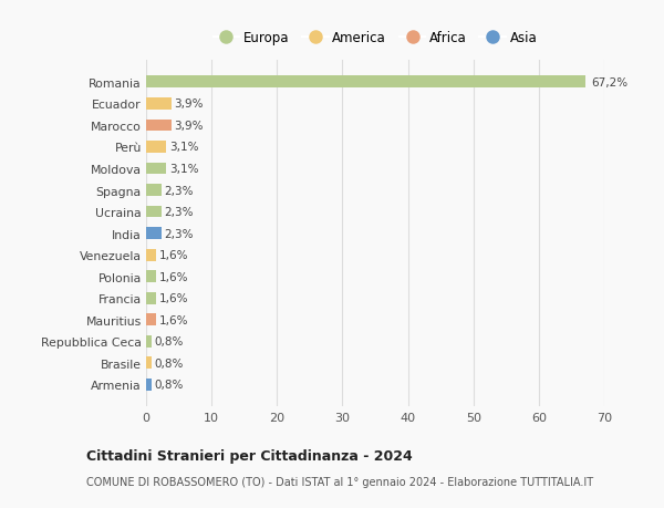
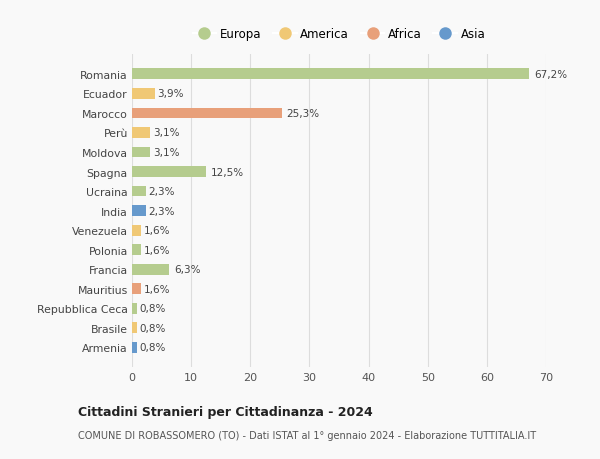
Marocco: 3,9% -> 25,3%
Spagna: 2,3% -> 12,5%
Francia: 1,6% -> 6,3%
